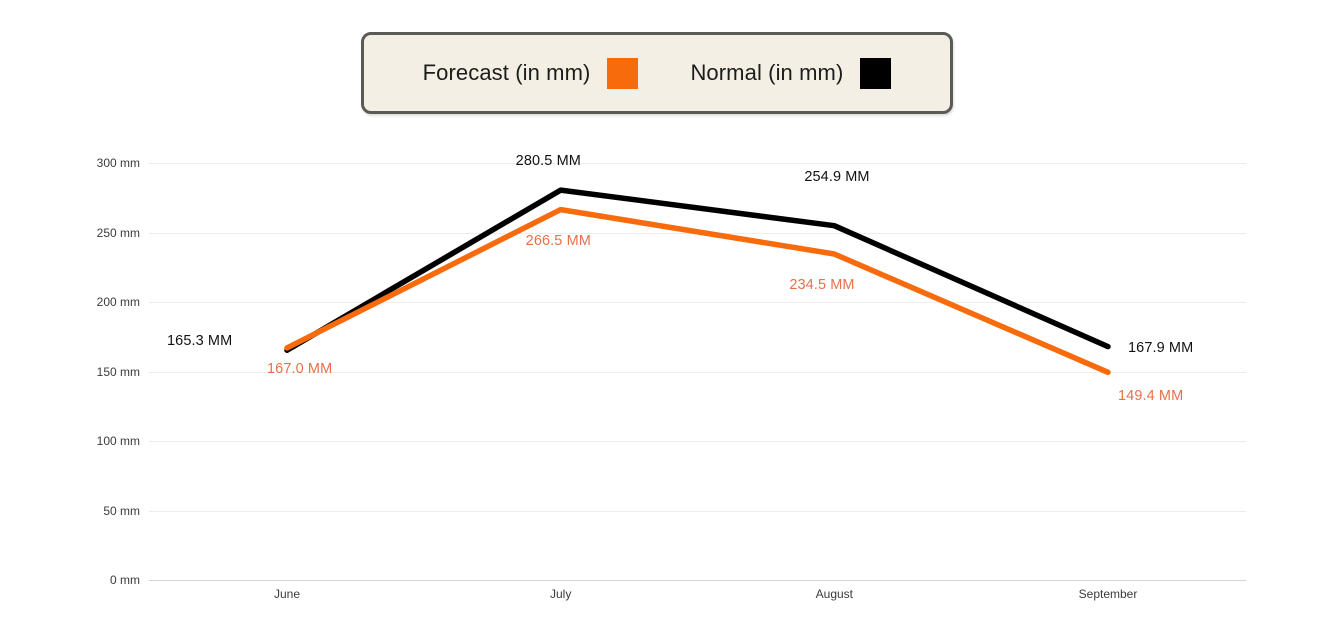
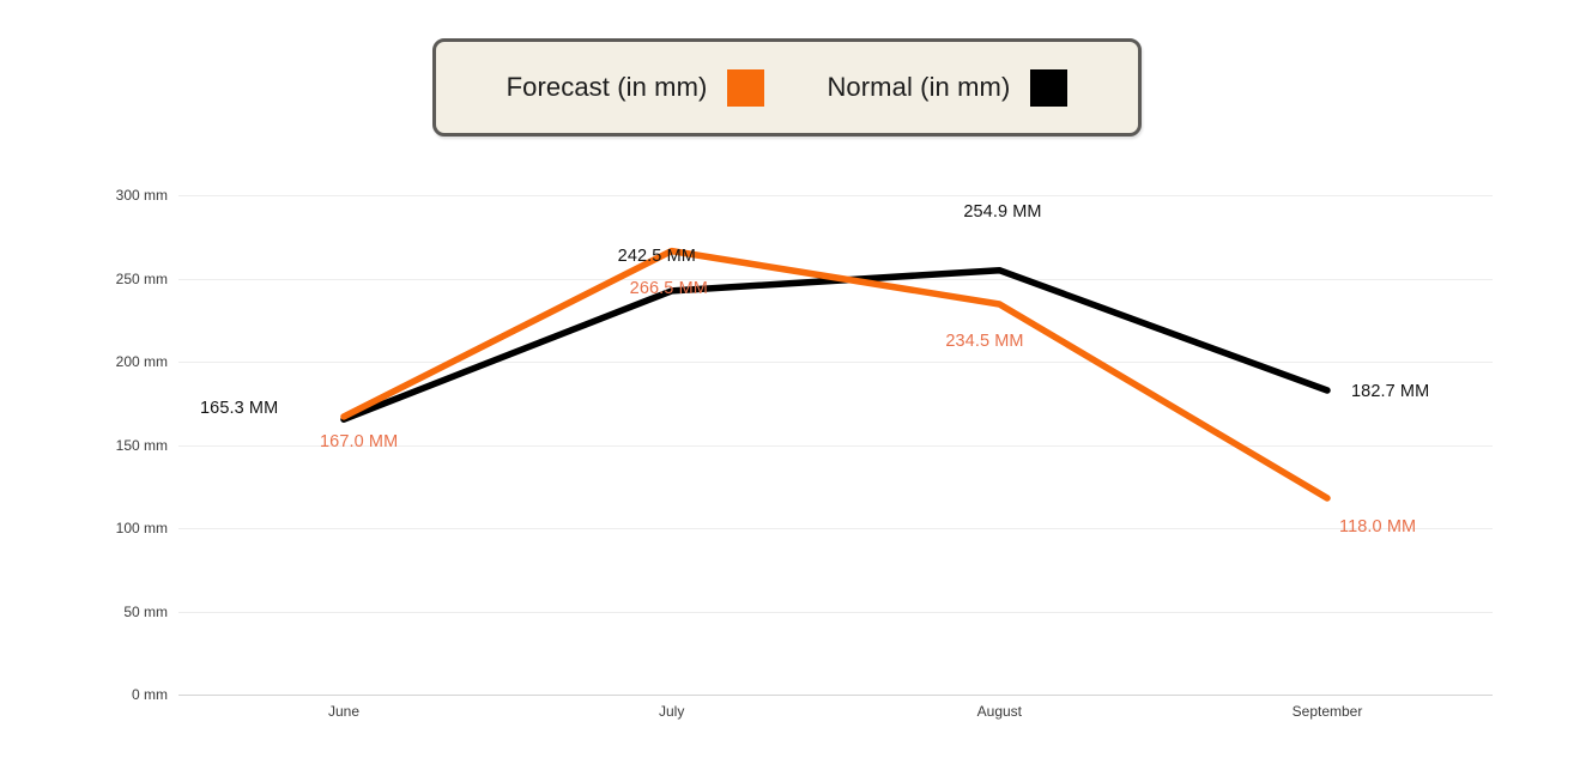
Normal (in mm)/July: 280.5 -> 242.5
Forecast (in mm)/September: 149.4 -> 118.0
Normal (in mm)/September: 167.9 -> 182.7
